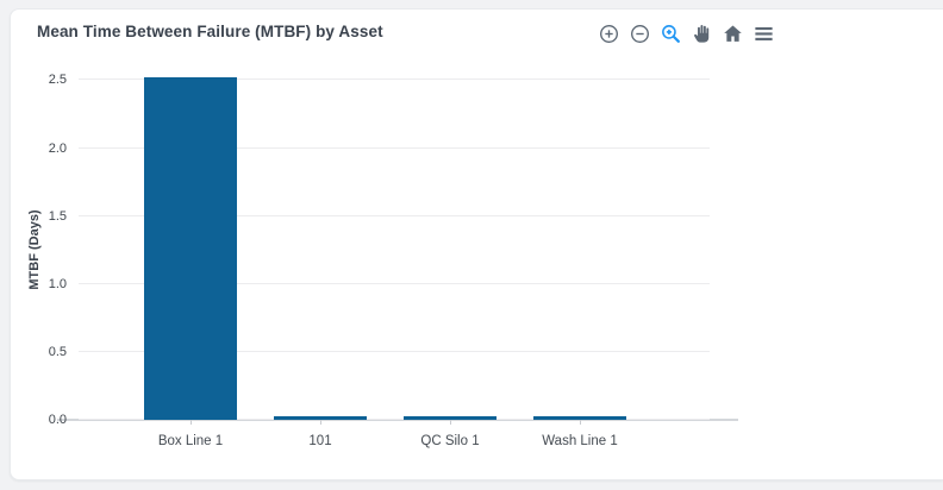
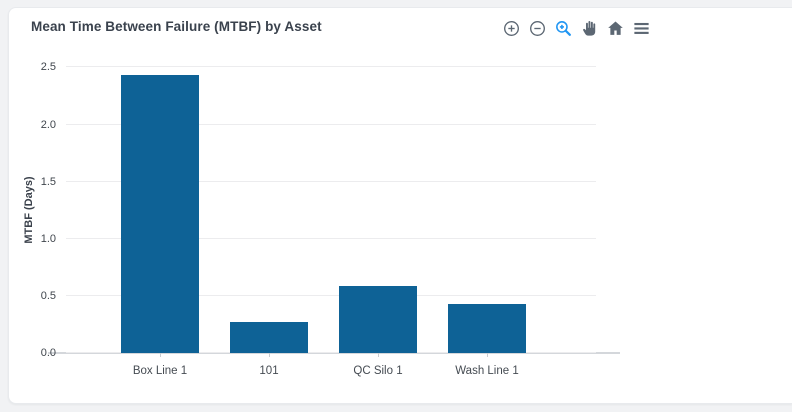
Box Line 1: 2.52 -> 2.43
101: 0.03 -> 0.27
QC Silo 1: 0.03 -> 0.59
Wash Line 1: 0.03 -> 0.43
